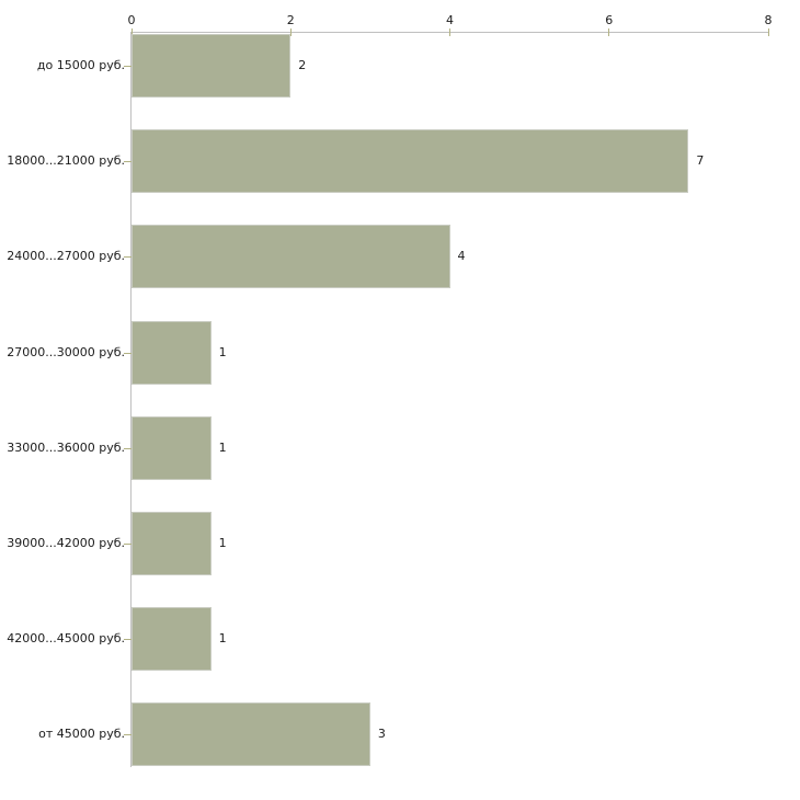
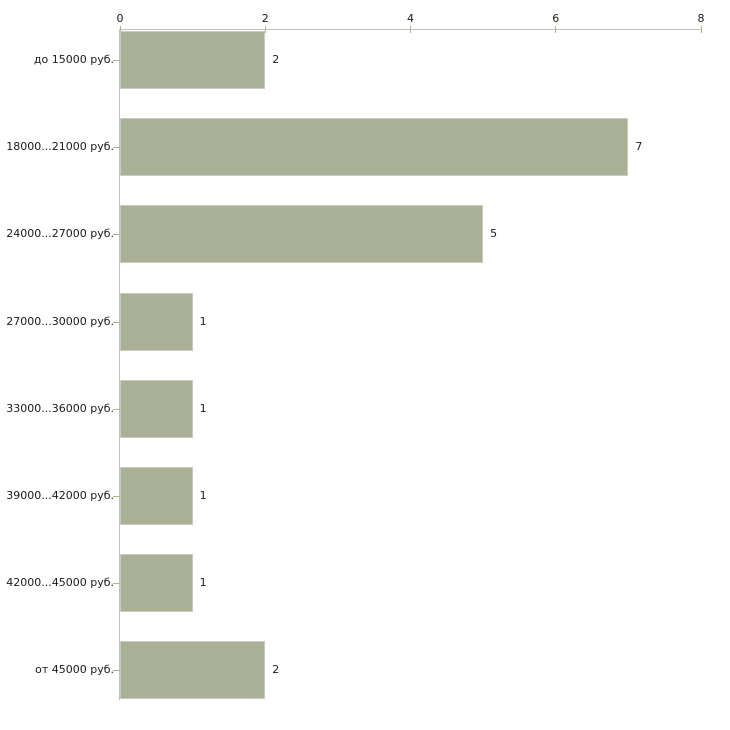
24000...27000 руб.: 4 -> 5
от 45000 руб.: 3 -> 2
